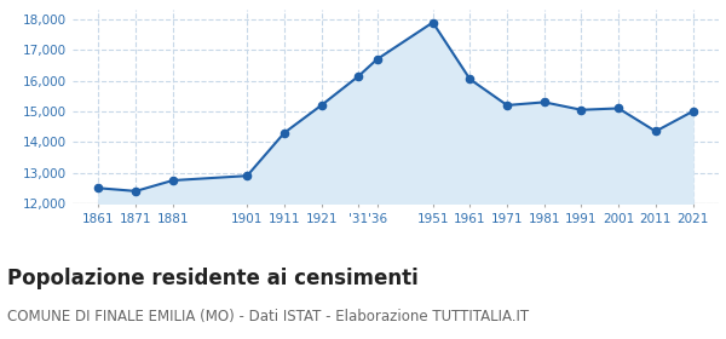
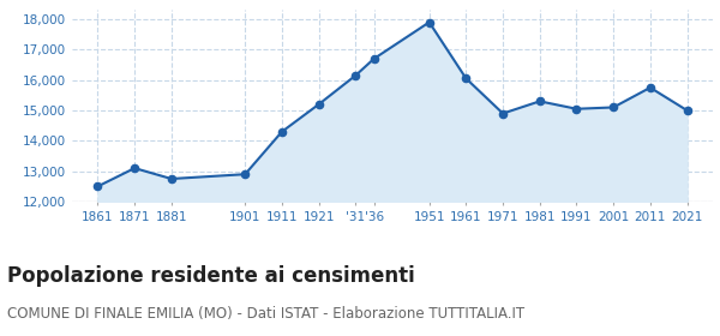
1871: 12,400 -> 13,100
1971: 15,200 -> 14,900
2011: 14,350 -> 15,750
